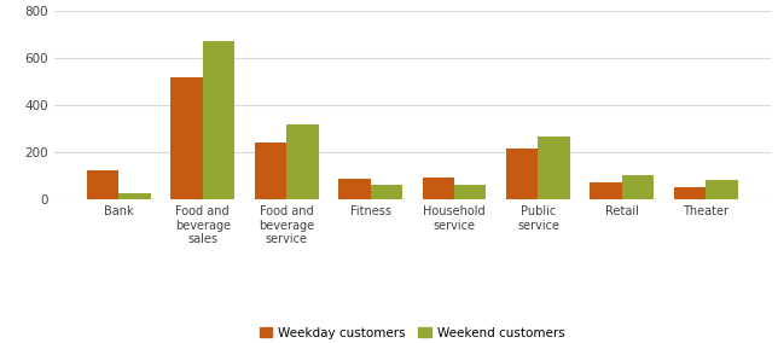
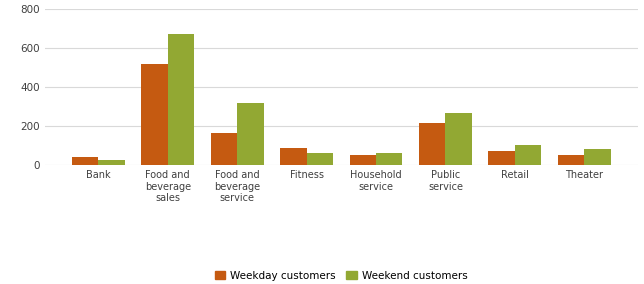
Weekday customers/Bank: 120 -> 40
Weekday customers/Food and beverage service: 240 -> 160
Weekday customers/Household service: 90 -> 50
